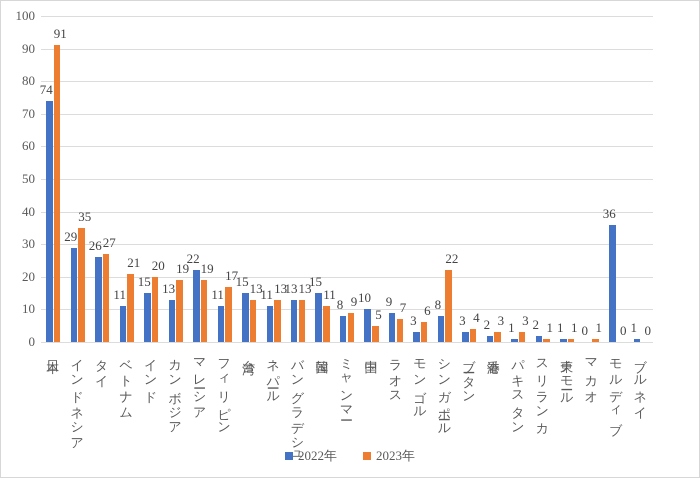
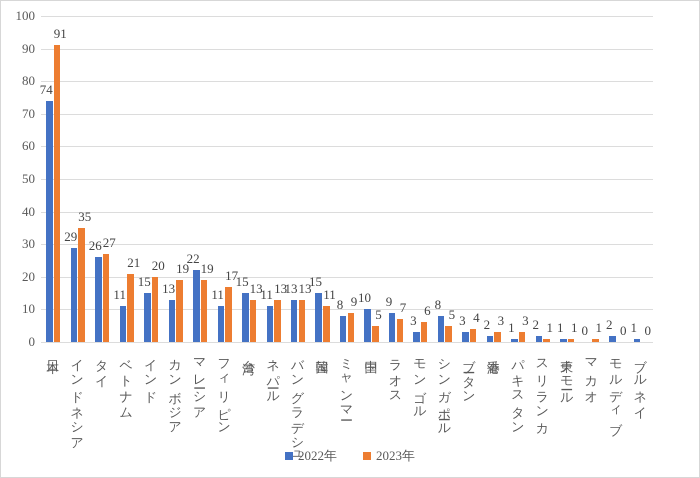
2023年/シンガポール: 22 -> 5
2022年/モルディブ: 36 -> 2
